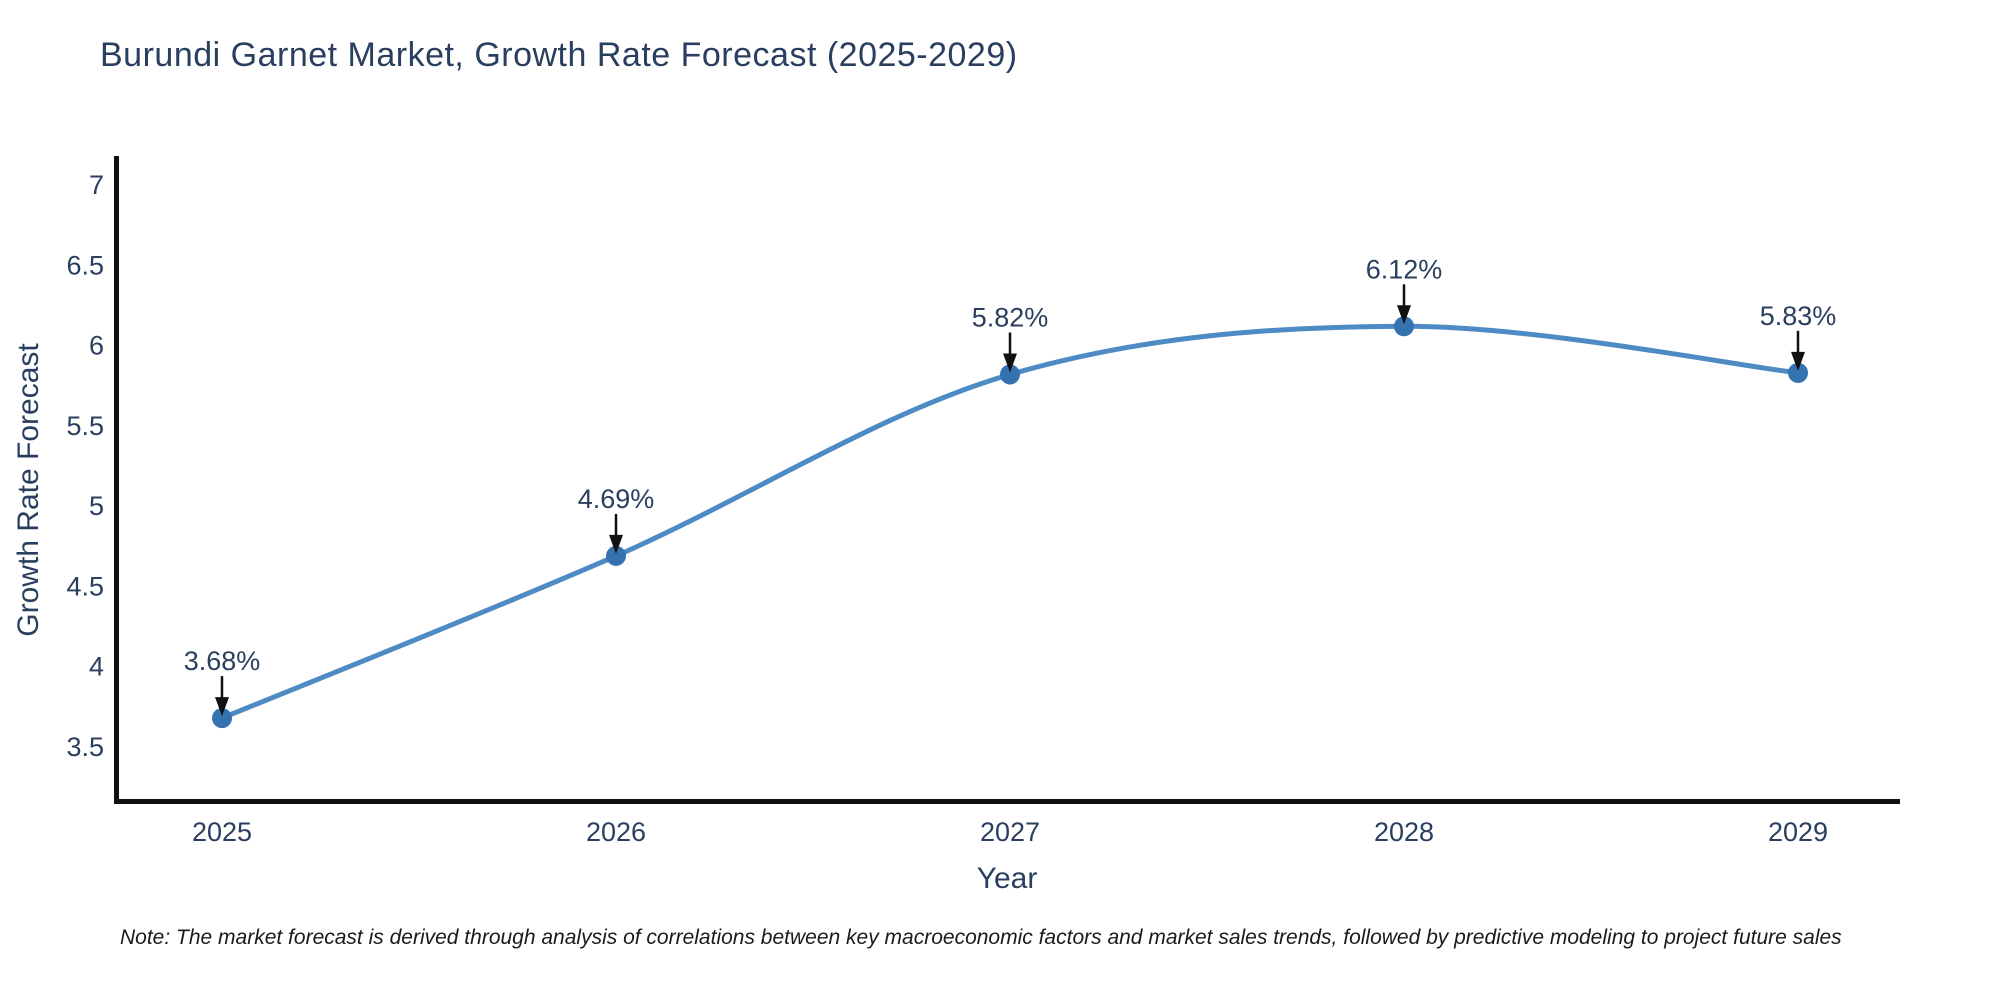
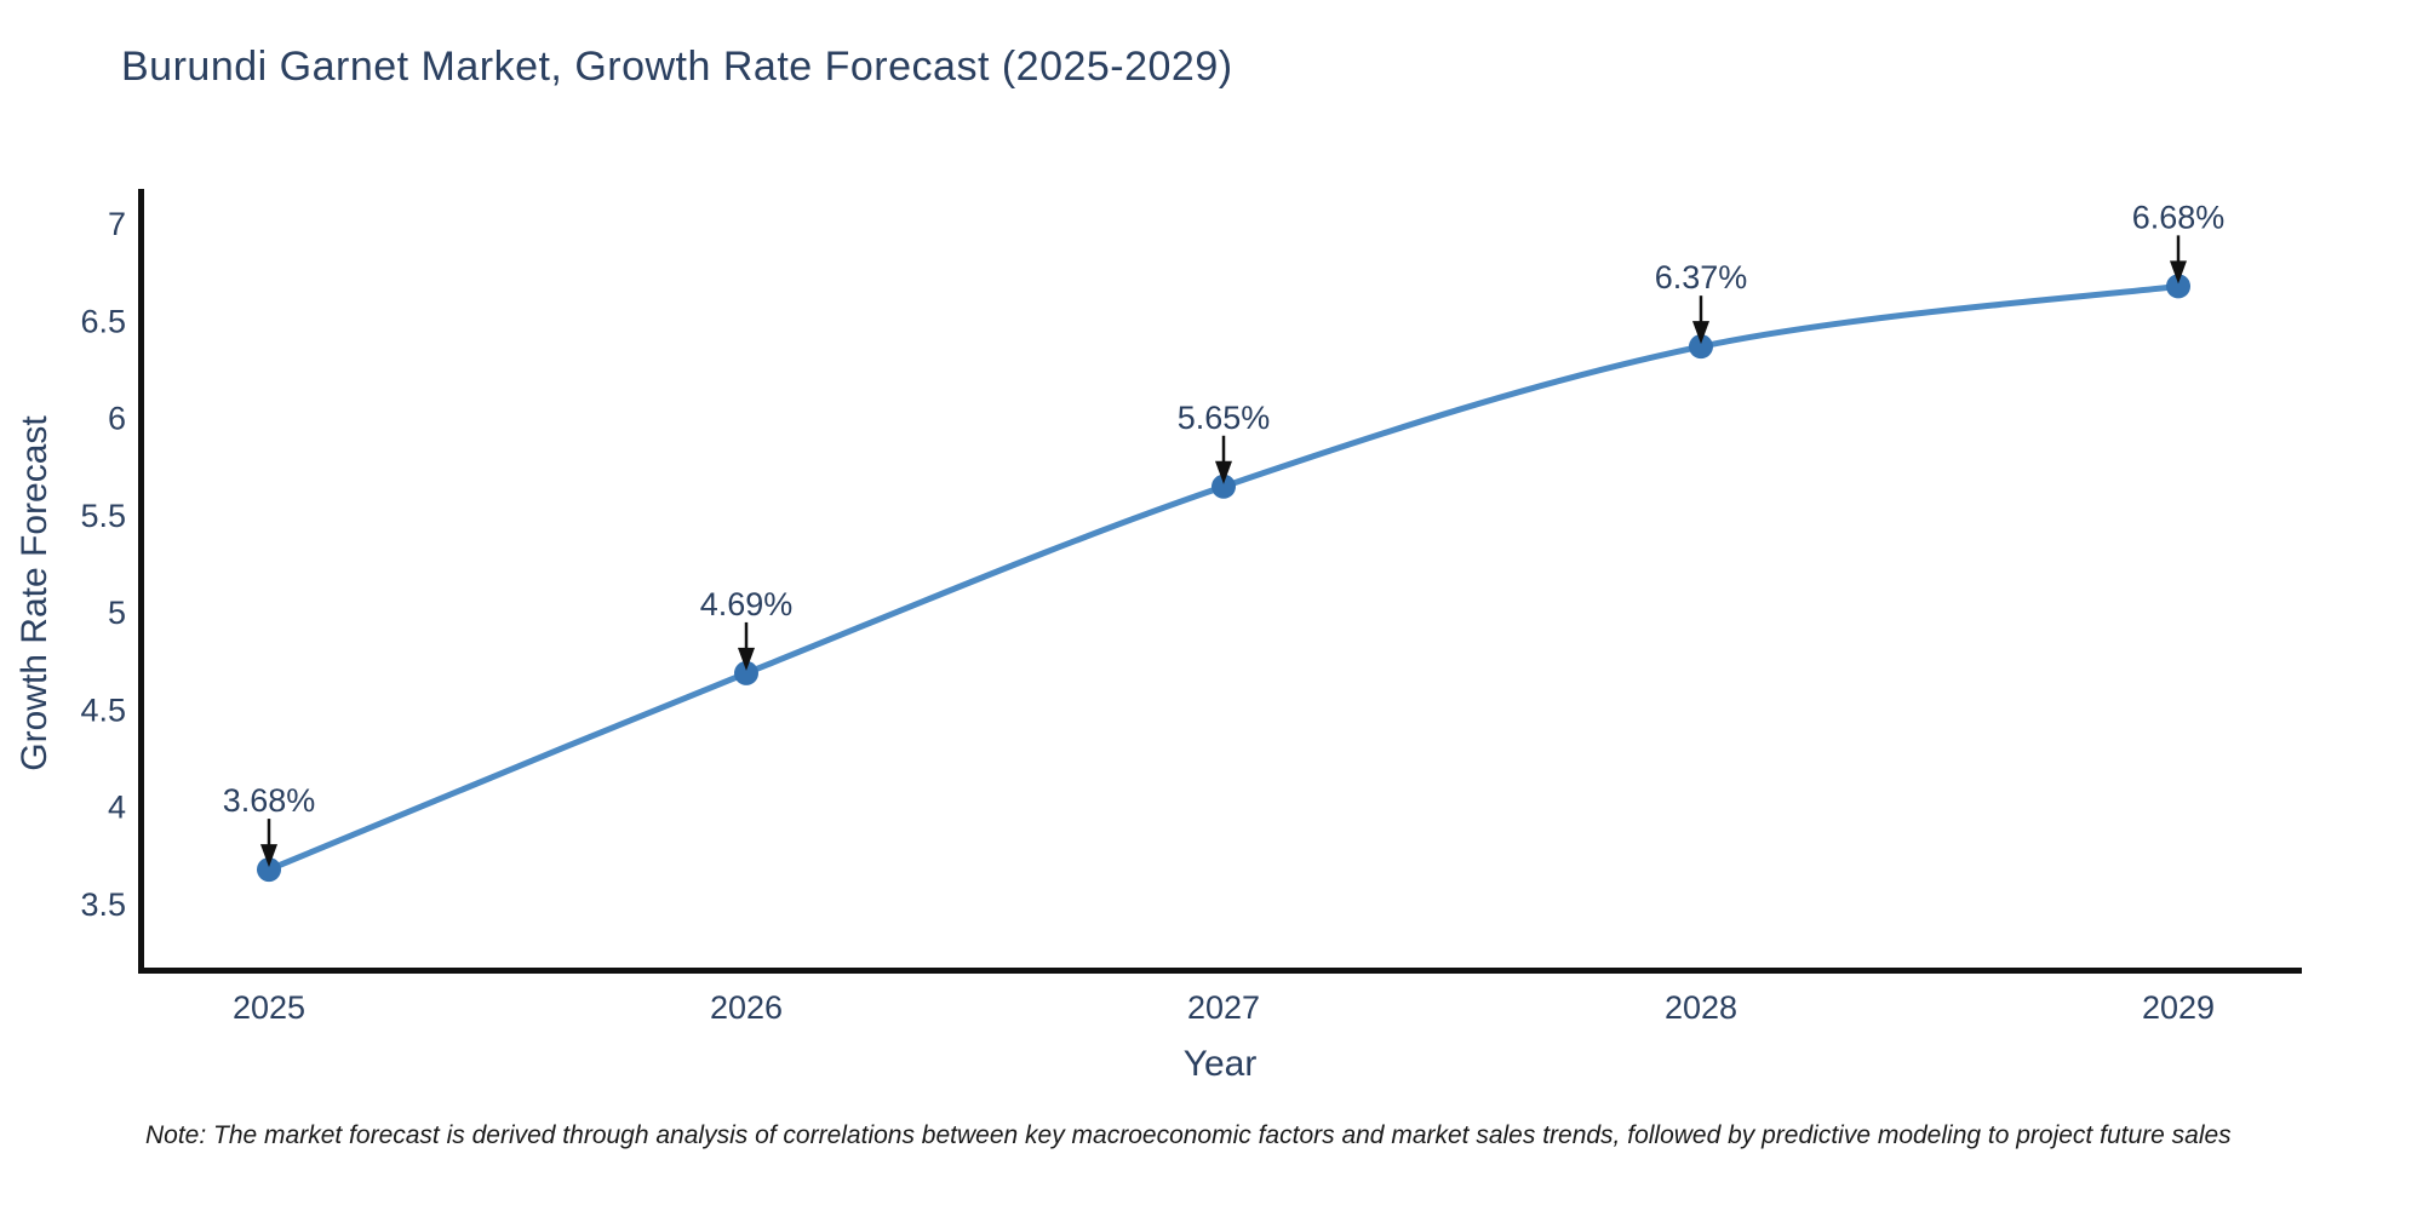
2027: 5.82% -> 5.65%
2028: 6.12% -> 6.37%
2029: 5.83% -> 6.68%
